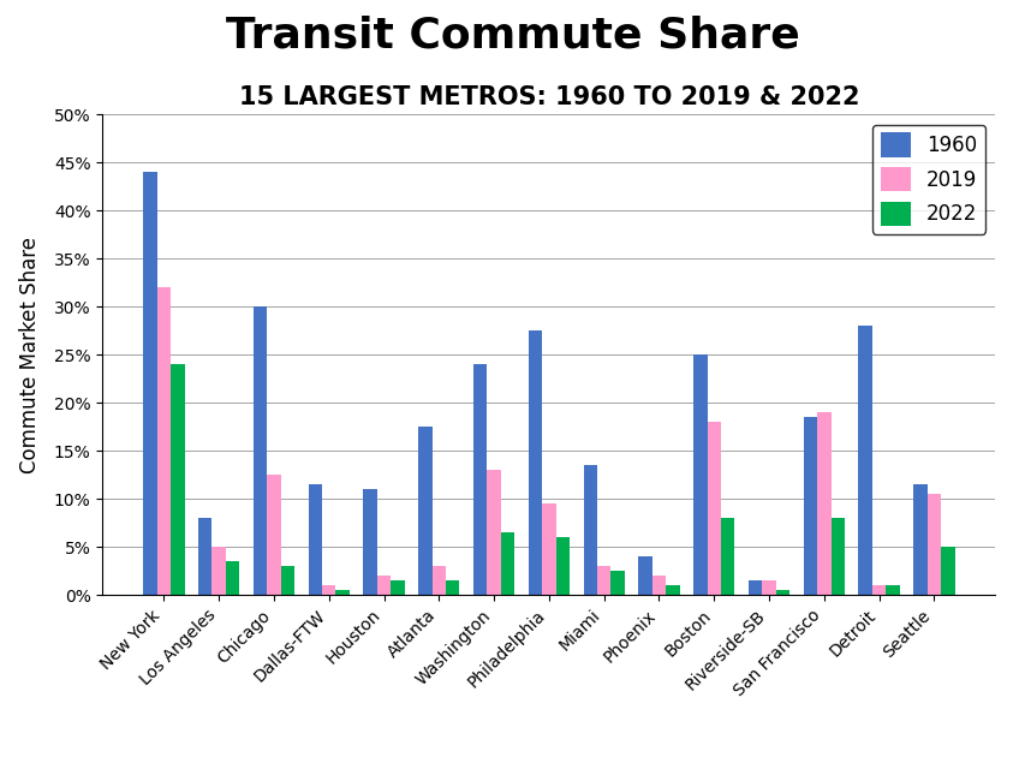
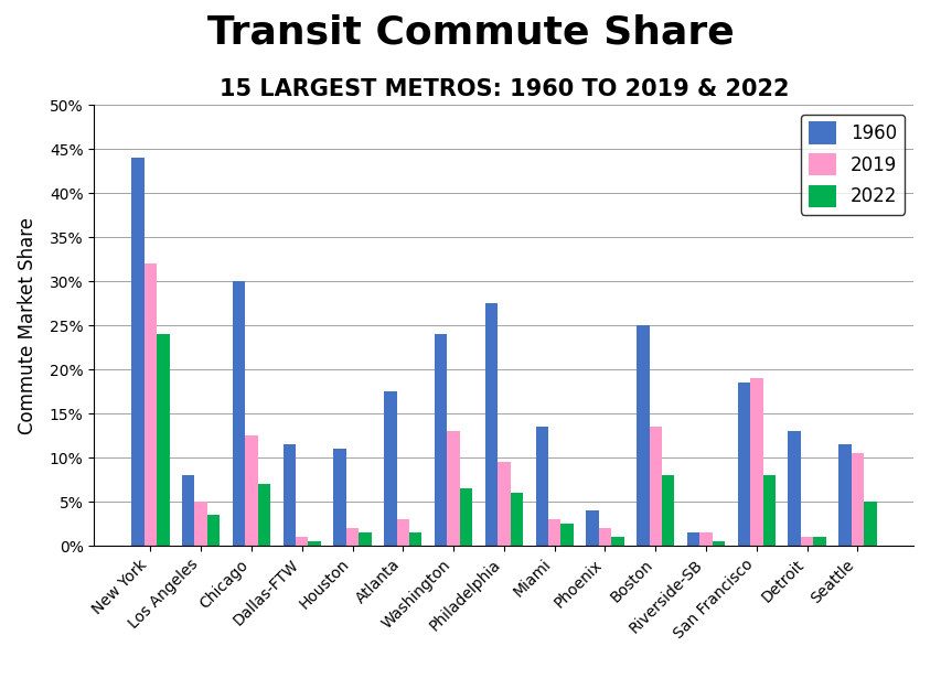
2022/Chicago: 3.0% -> 7.0%
2019/Boston: 18.0% -> 13.5%
1960/Detroit: 28.0% -> 13.0%
